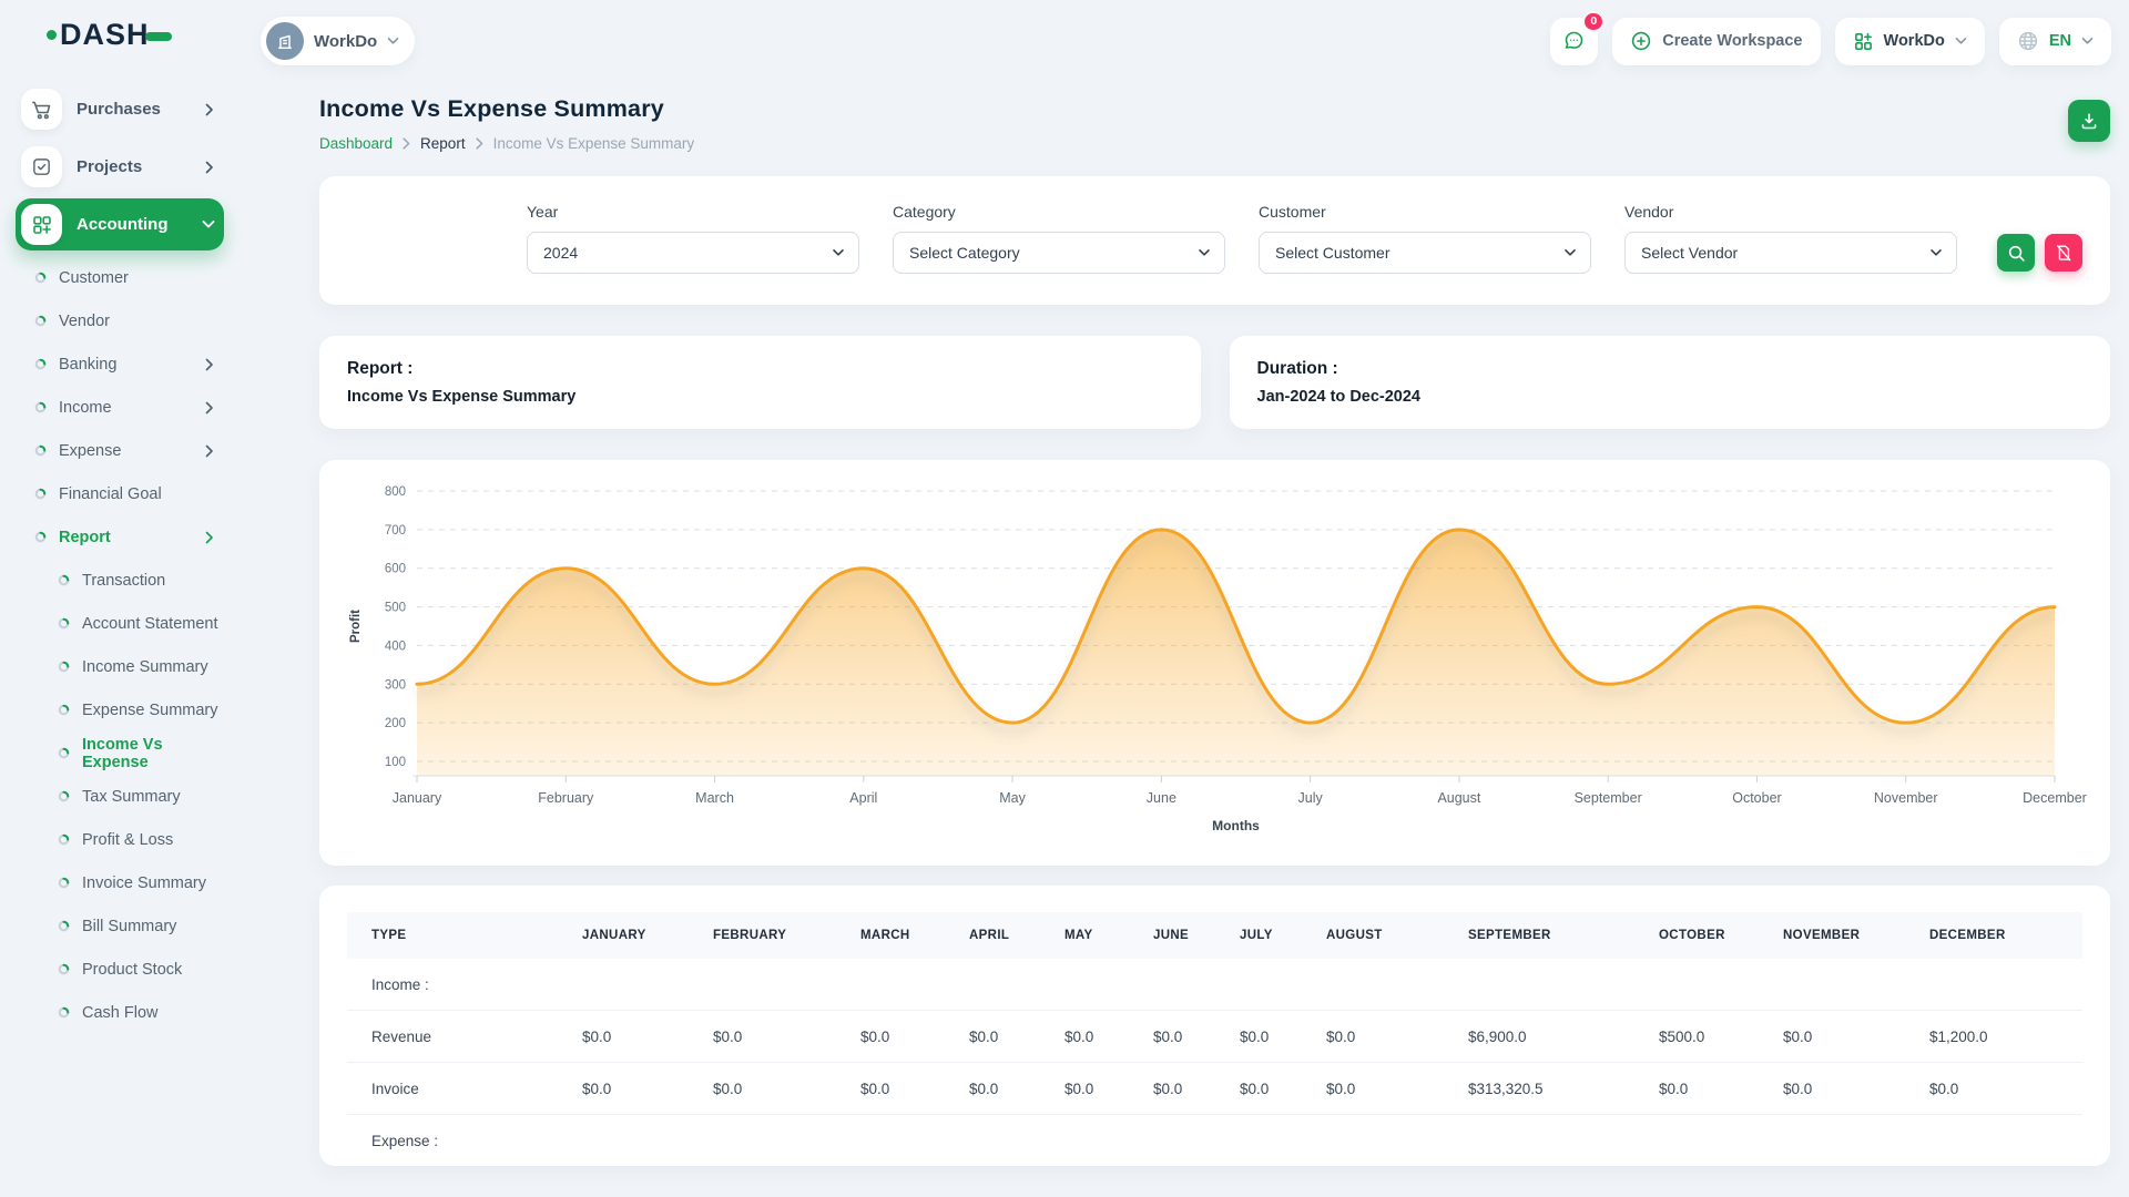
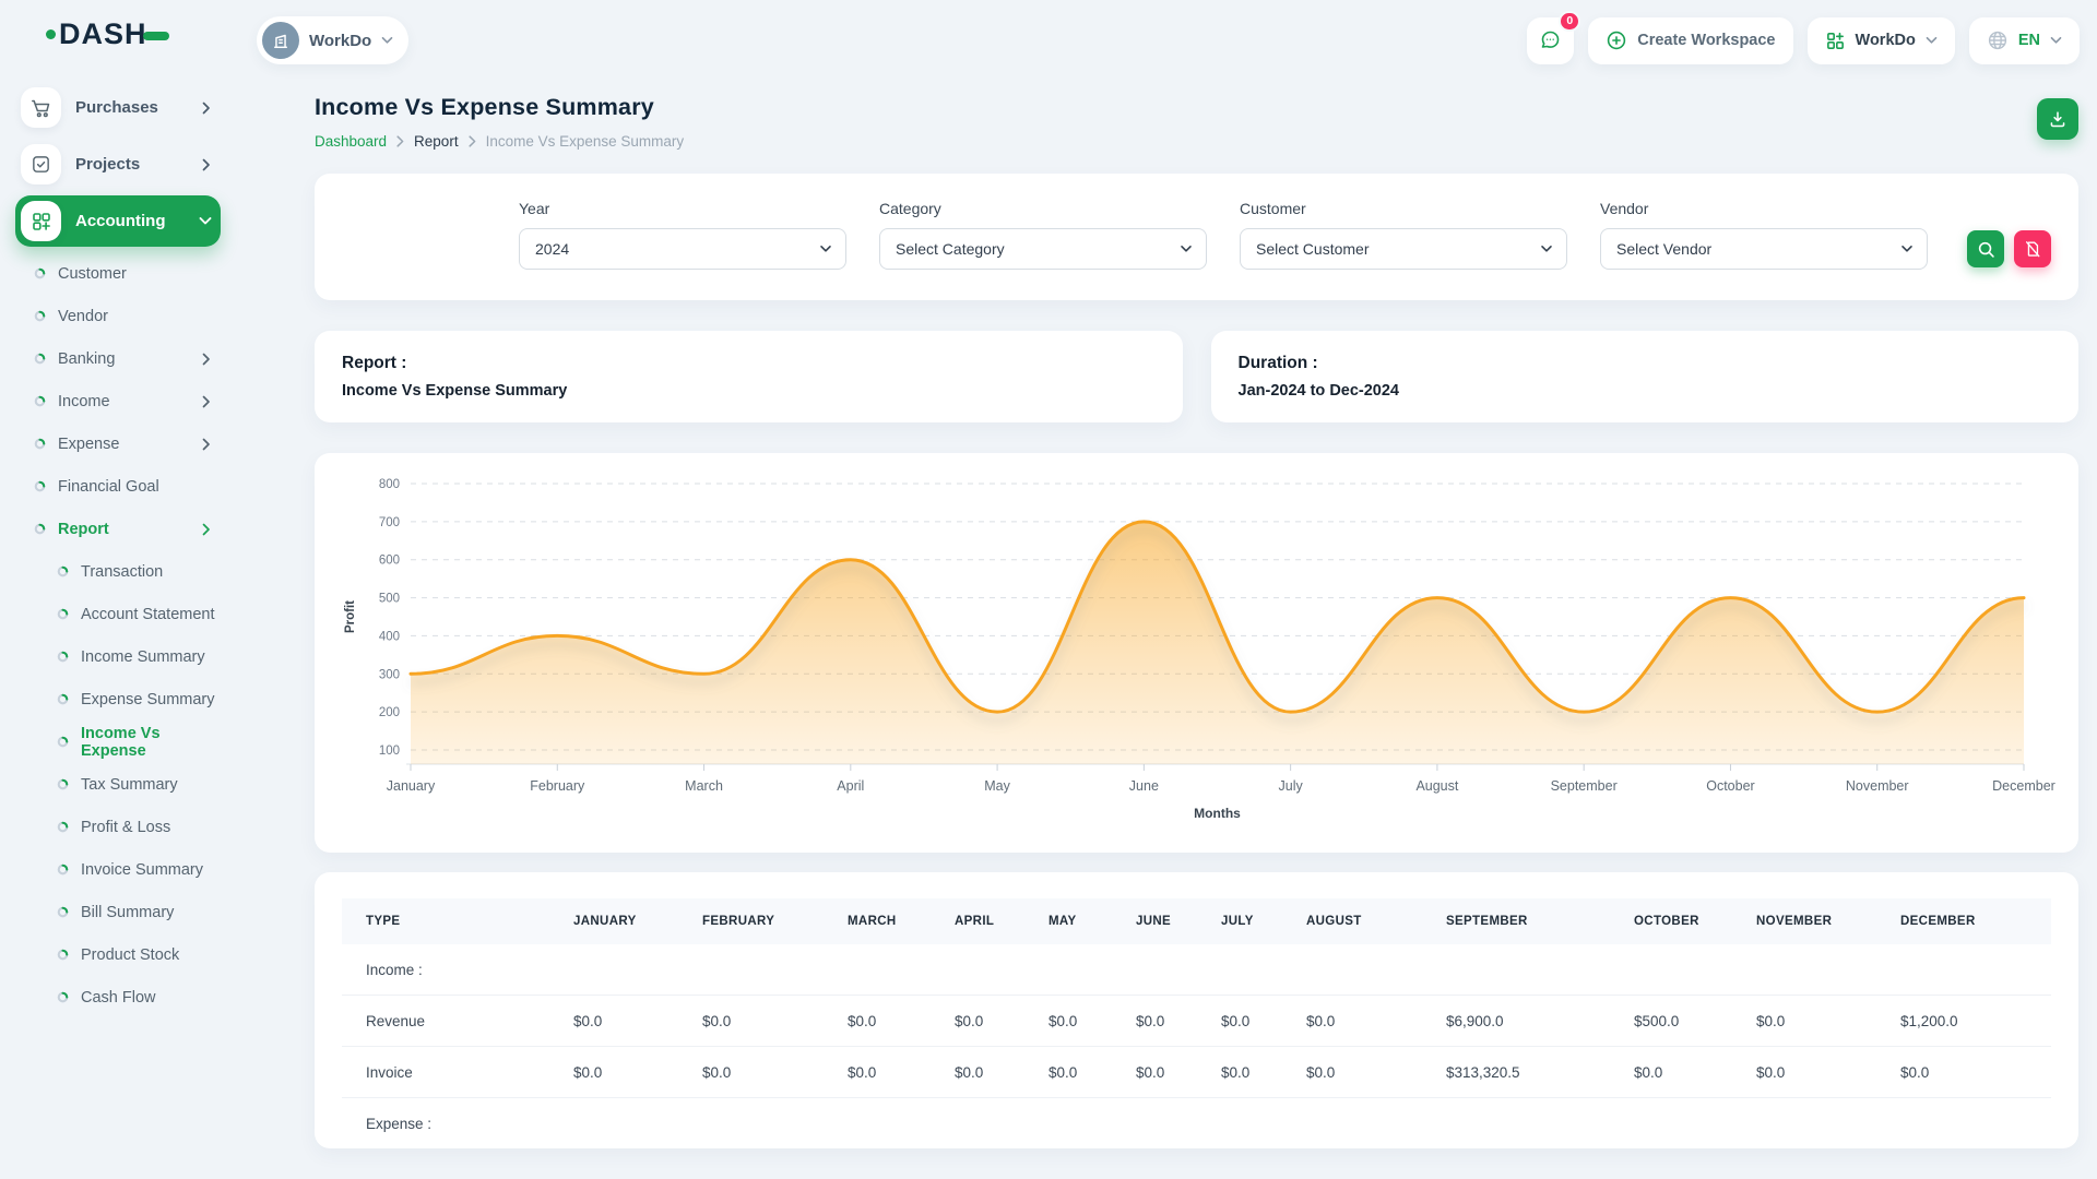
February: 600 -> 400
August: 700 -> 500
September: 300 -> 200
